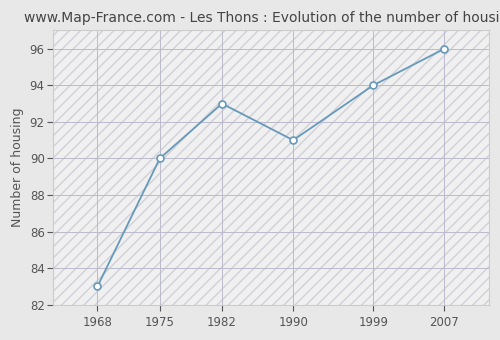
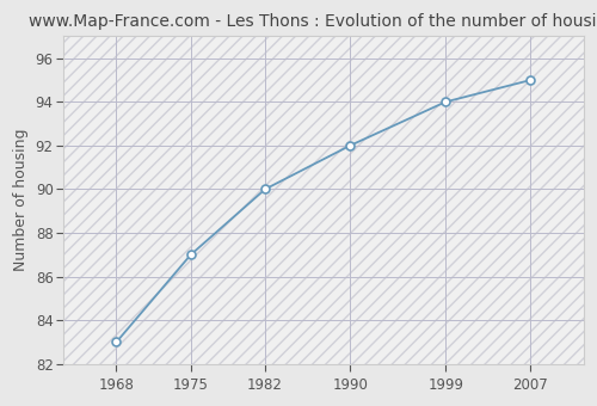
1975: 90 -> 87
1982: 93 -> 90
1990: 91 -> 92
2007: 96 -> 95
